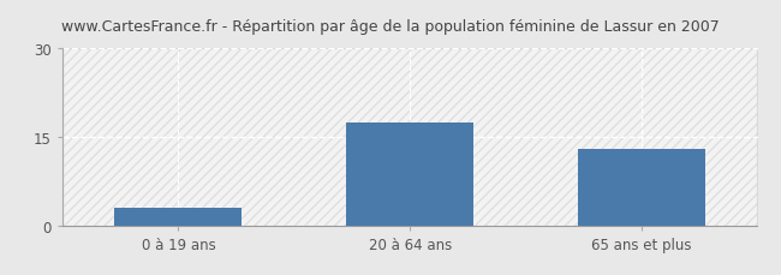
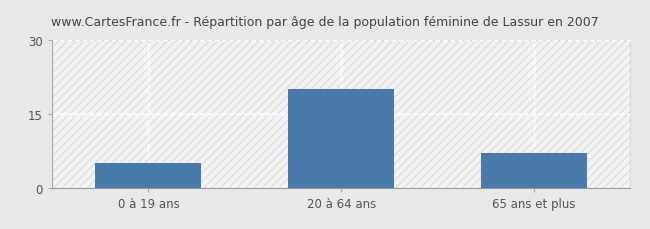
0 à 19 ans: 3.0 -> 5.0
20 à 64 ans: 17.5 -> 20.0
65 ans et plus: 13.0 -> 7.0
